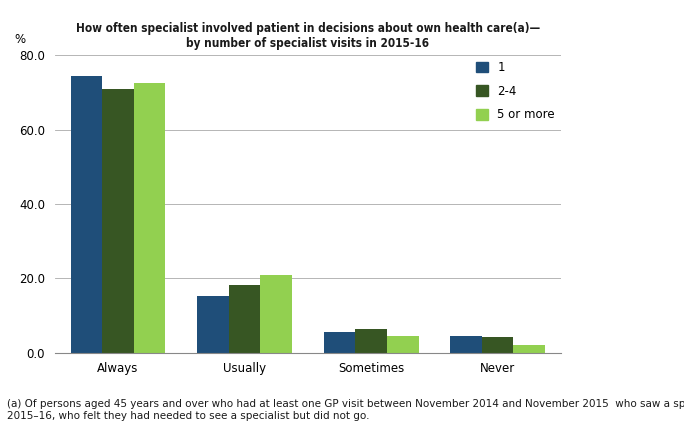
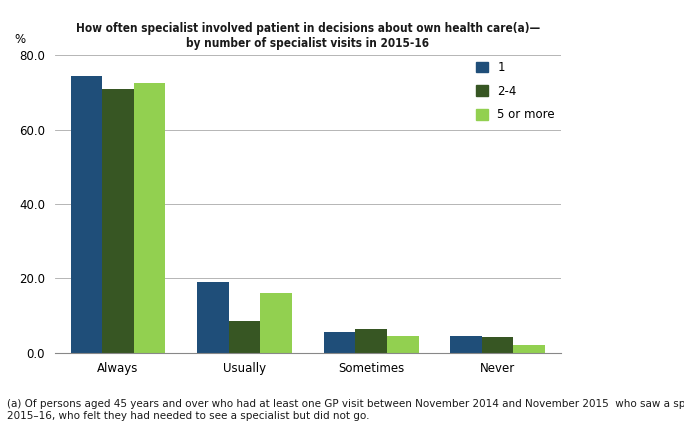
1/Usually: 15.2 -> 19.0
2-4/Usually: 18.2 -> 8.5
5 or more/Usually: 21.0 -> 16.0
